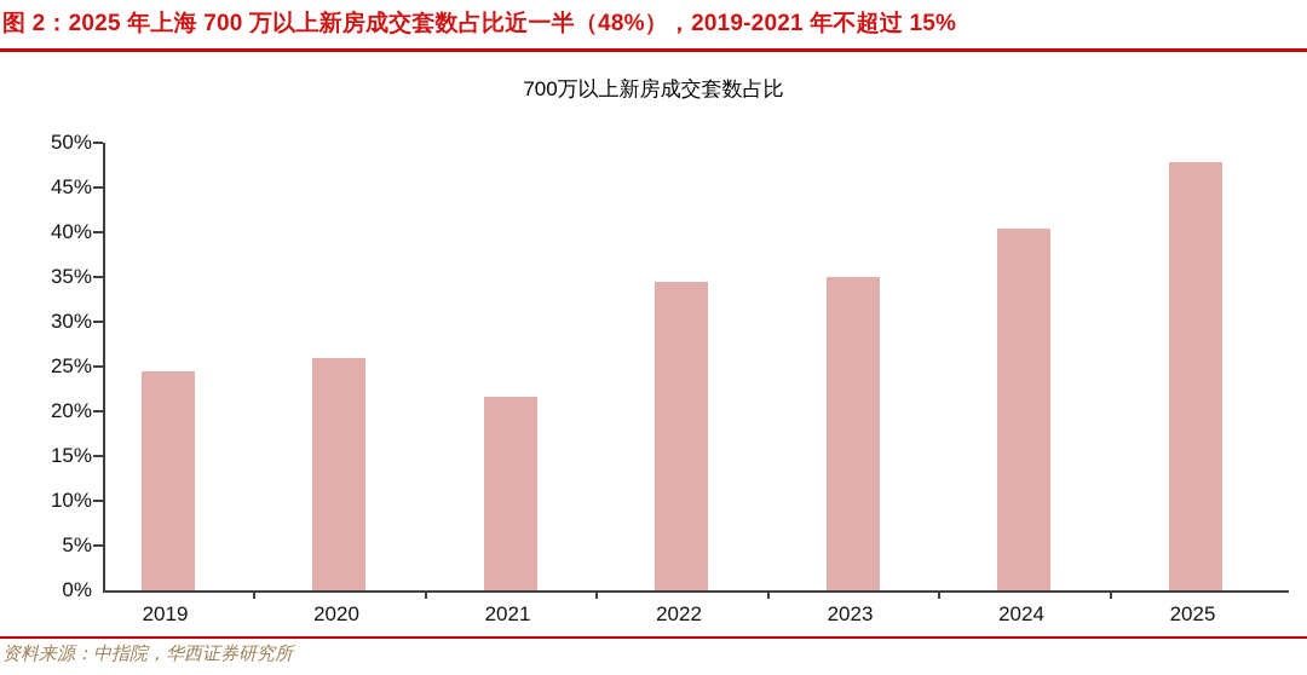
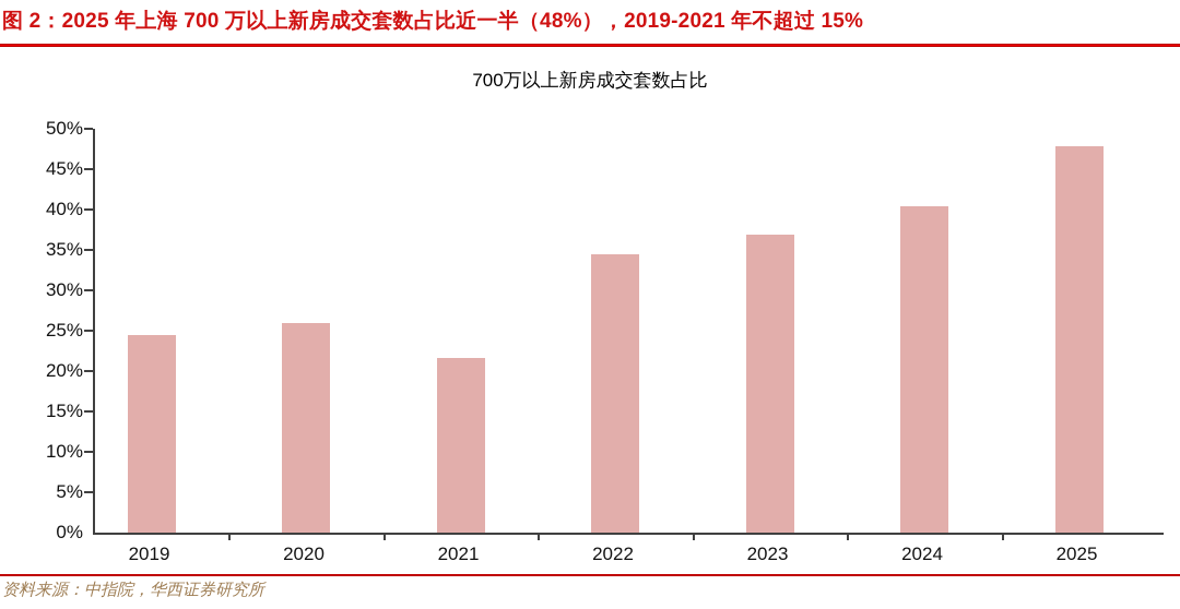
2023: 35% -> 37%
